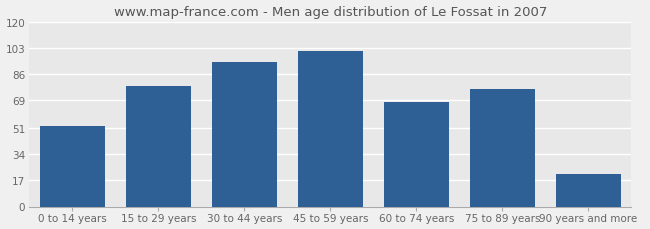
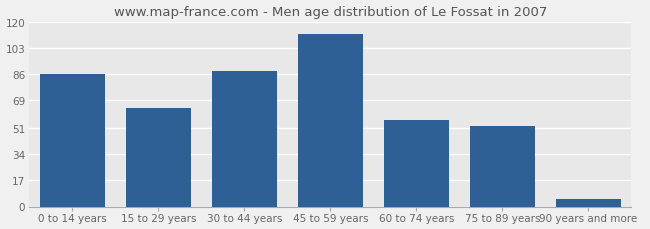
0 to 14 years: 52 -> 86
15 to 29 years: 78 -> 64
30 to 44 years: 94 -> 88
45 to 59 years: 101 -> 112
60 to 74 years: 68 -> 56
75 to 89 years: 76 -> 52
90 years and more: 21 -> 5
